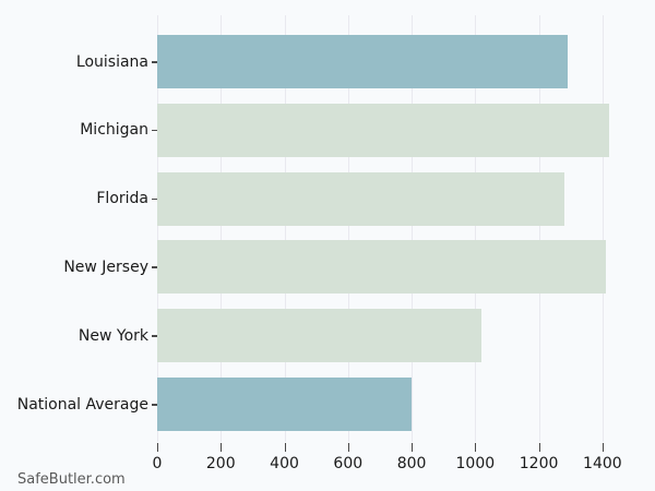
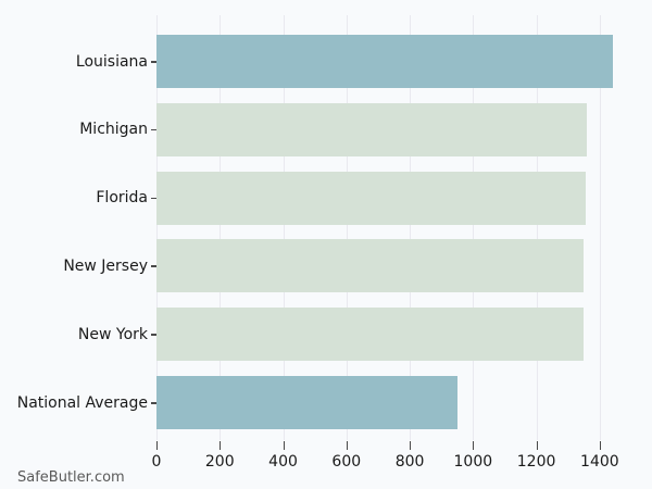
Louisiana: 1290 -> 1440
Michigan: 1420 -> 1360
Florida: 1280 -> 1360
New Jersey: 1410 -> 1350
New York: 1020 -> 1350
National Average: 800 -> 950
